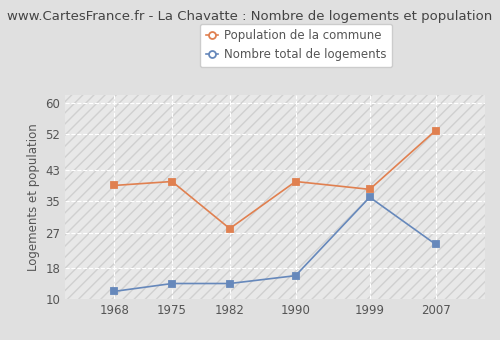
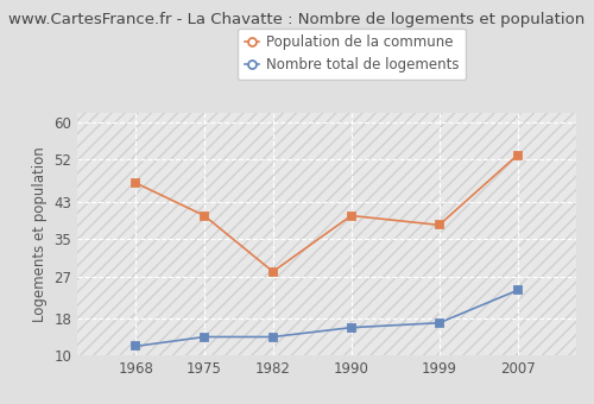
Population de la commune/1968: 39 -> 47
Nombre total de logements/1999: 36 -> 17
